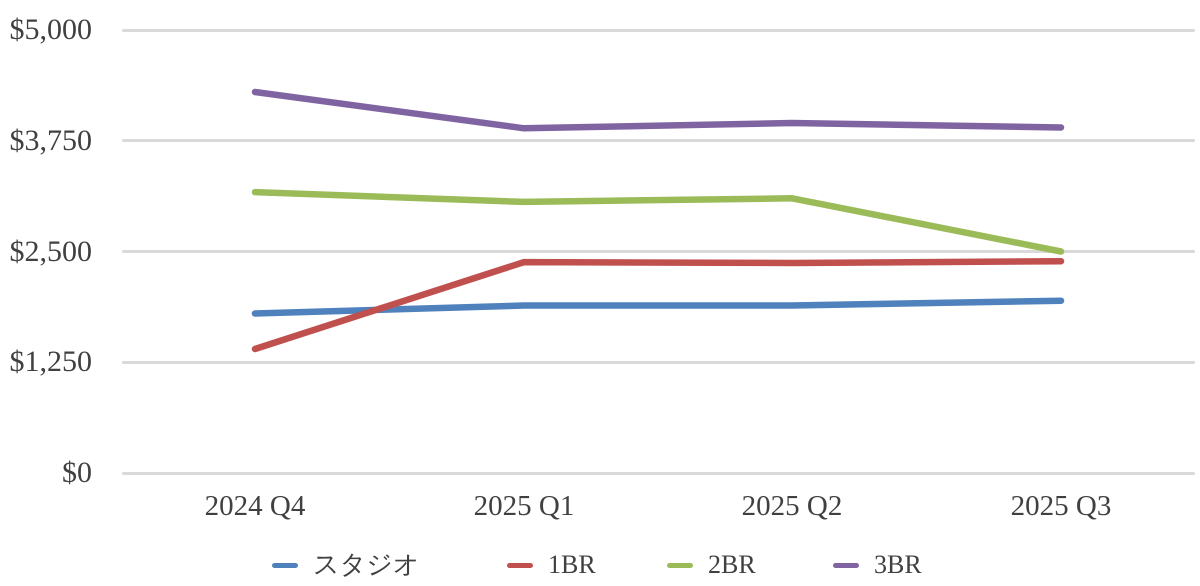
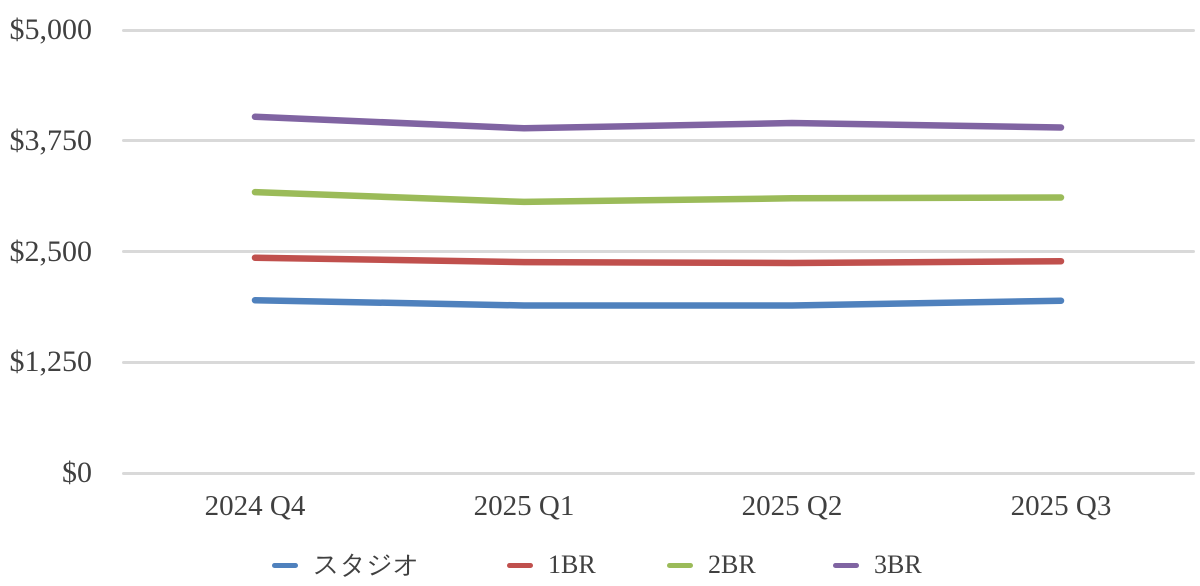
スタジオ/2024 Q4: $1800 -> $2000
1BR/2024 Q4: $1400 -> $2400
3BR/2024 Q4: $4300 -> $4000
2BR/2025 Q3: $2500 -> $3100
